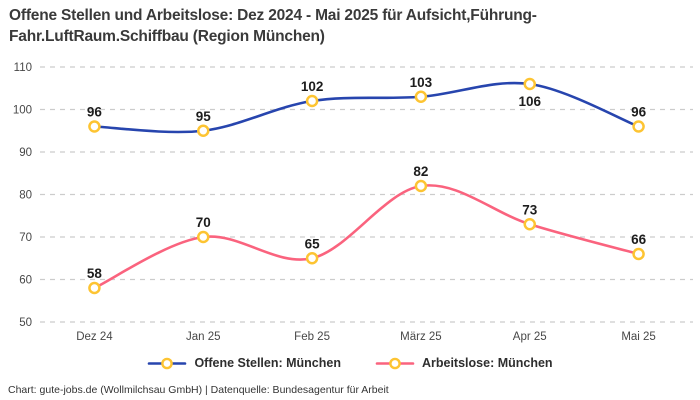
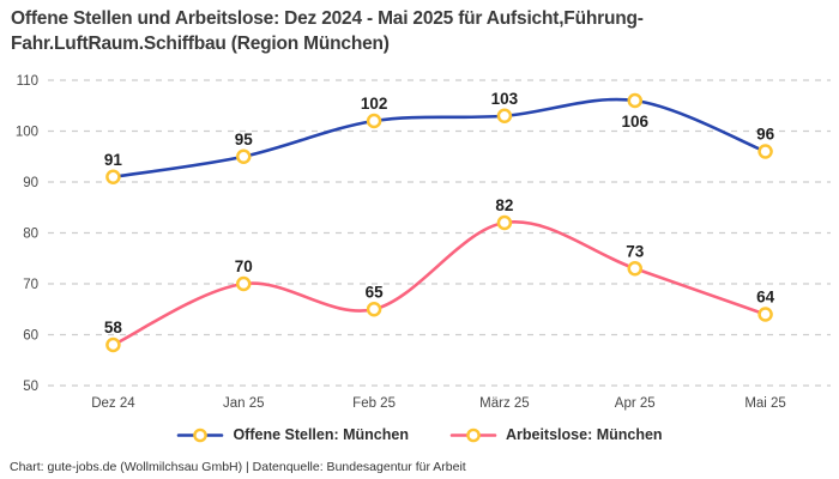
Offene Stellen: München/Dez 24: 96 -> 91
Arbeitslose: München/Mai 25: 66 -> 64
